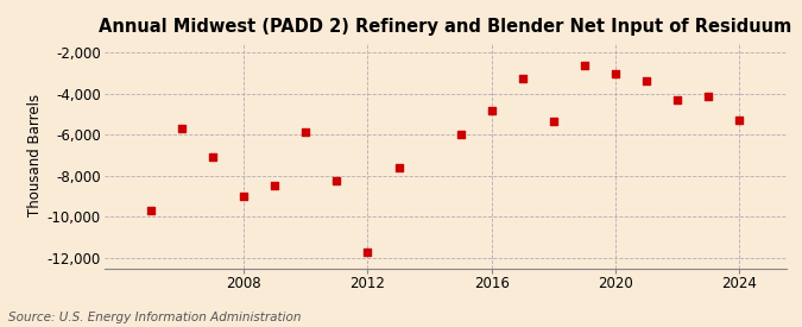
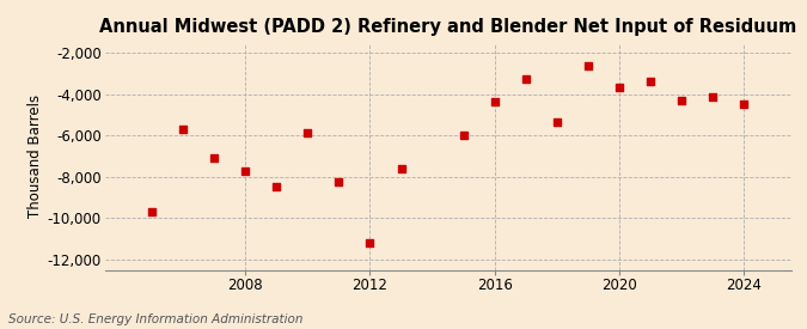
2008: -9,000 -> -7,700
2012: -11,700 -> -11,200
2016: -4,800 -> -4,400
2020: -3,000 -> -3,600
2024: -5,300 -> -4,500
